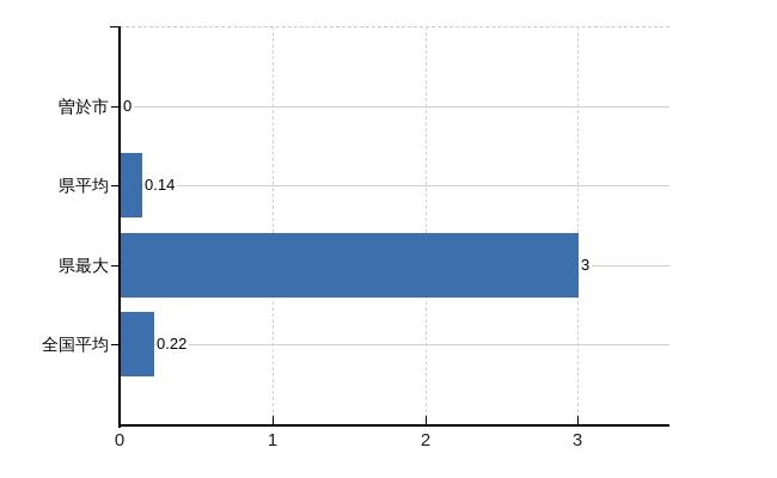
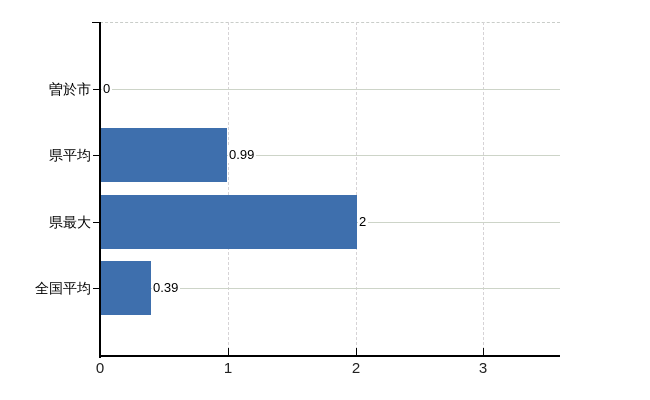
県平均: 0.14 -> 0.99
県最大: 3 -> 2
全国平均: 0.22 -> 0.39
